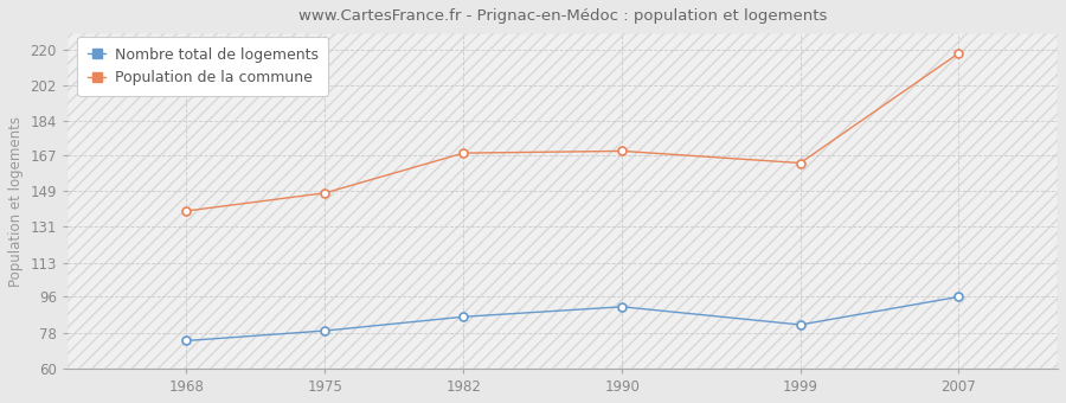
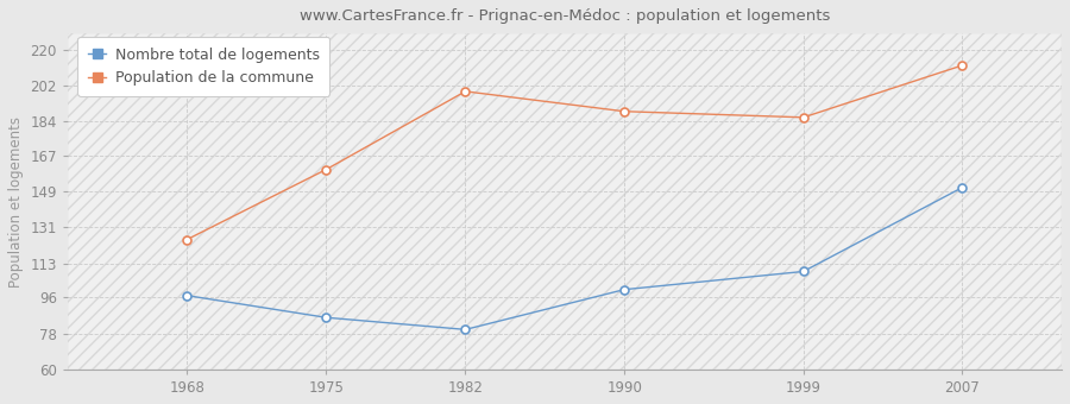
Nombre total de logements/1968: 74 -> 97
Population de la commune/1968: 139 -> 125
Nombre total de logements/1975: 79 -> 86
Population de la commune/1975: 148 -> 160
Nombre total de logements/1982: 86 -> 80
Population de la commune/1982: 168 -> 199
Nombre total de logements/1990: 91 -> 100
Population de la commune/1990: 169 -> 189
Nombre total de logements/1999: 82 -> 109
Population de la commune/1999: 163 -> 186
Nombre total de logements/2007: 96 -> 151
Population de la commune/2007: 218 -> 212
